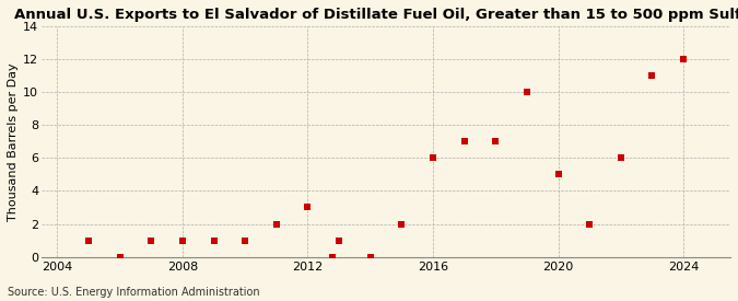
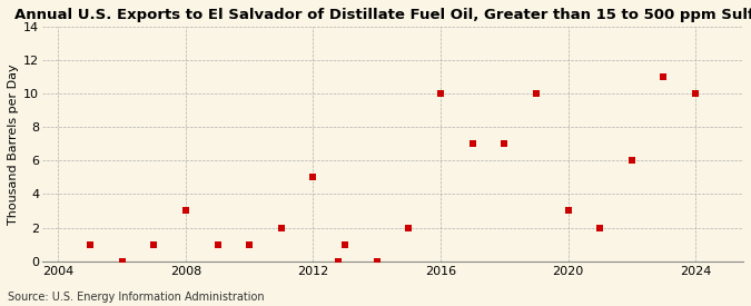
2008: 1 -> 3
2012: 3 -> 5
2016: 6 -> 10
2020: 5 -> 3
2024: 12 -> 10
